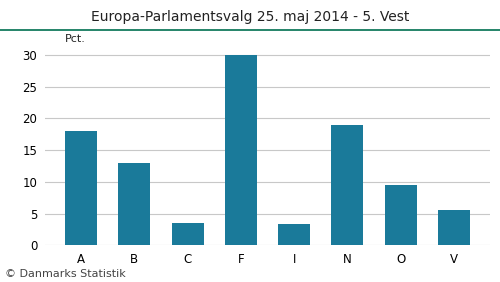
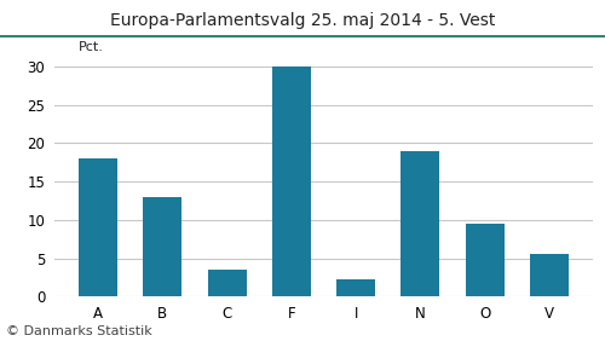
I: 3.4 -> 2.2
